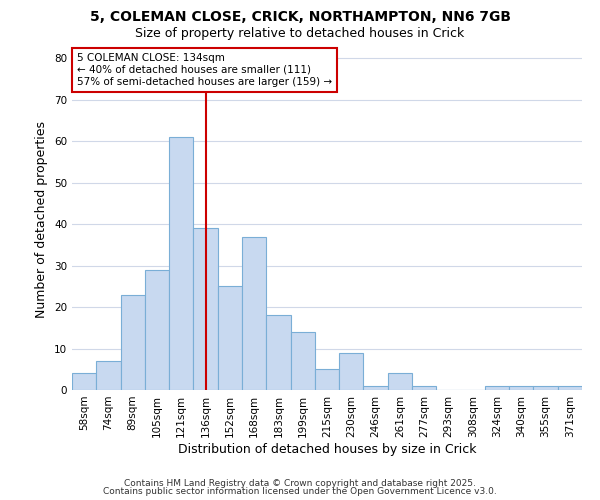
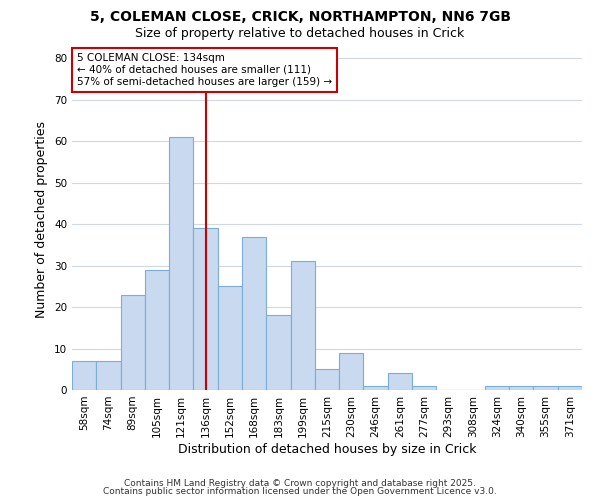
58sqm: 4 -> 7
199sqm: 14 -> 31
